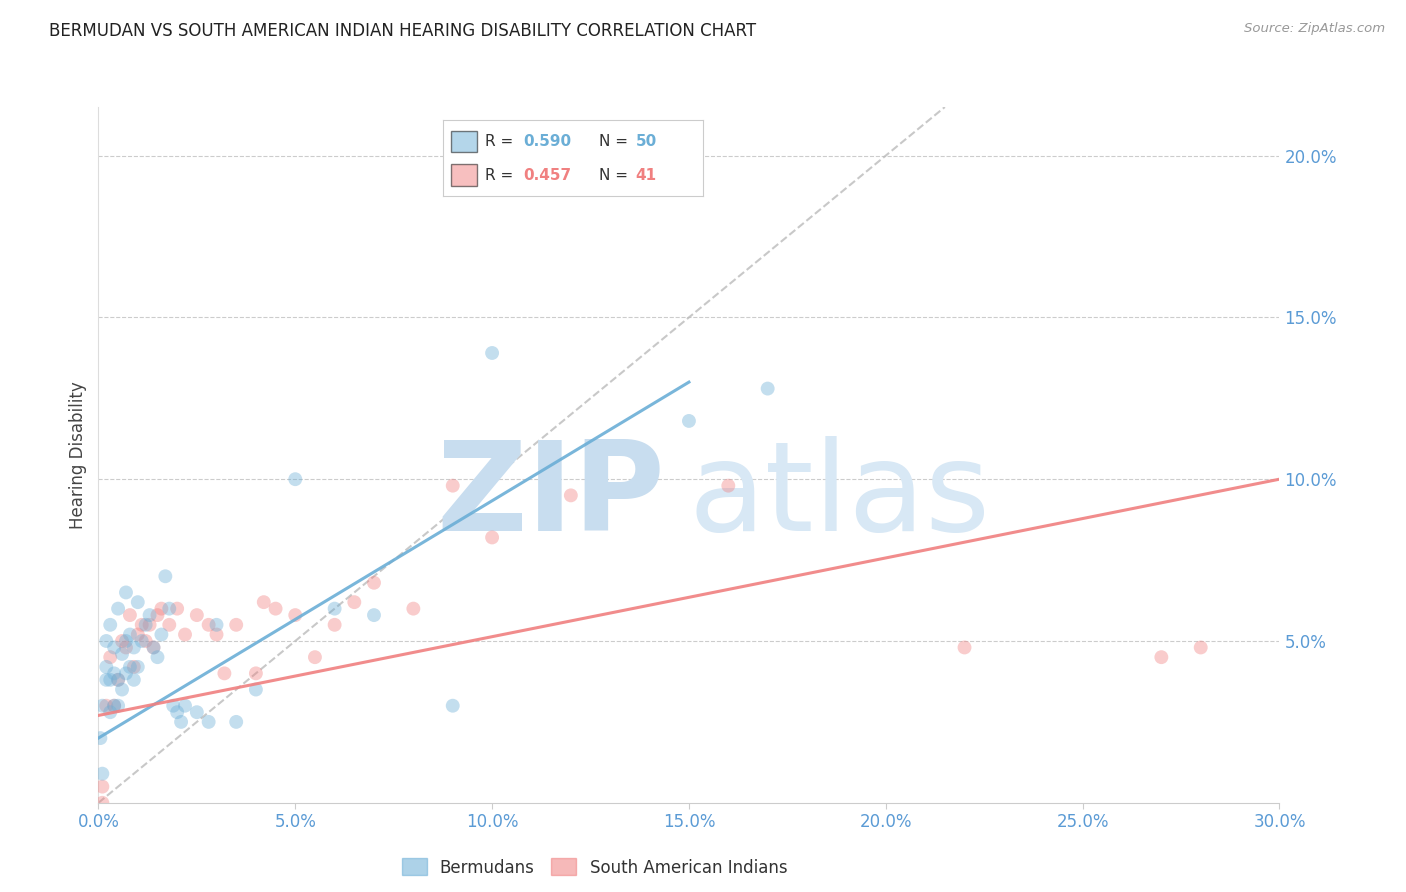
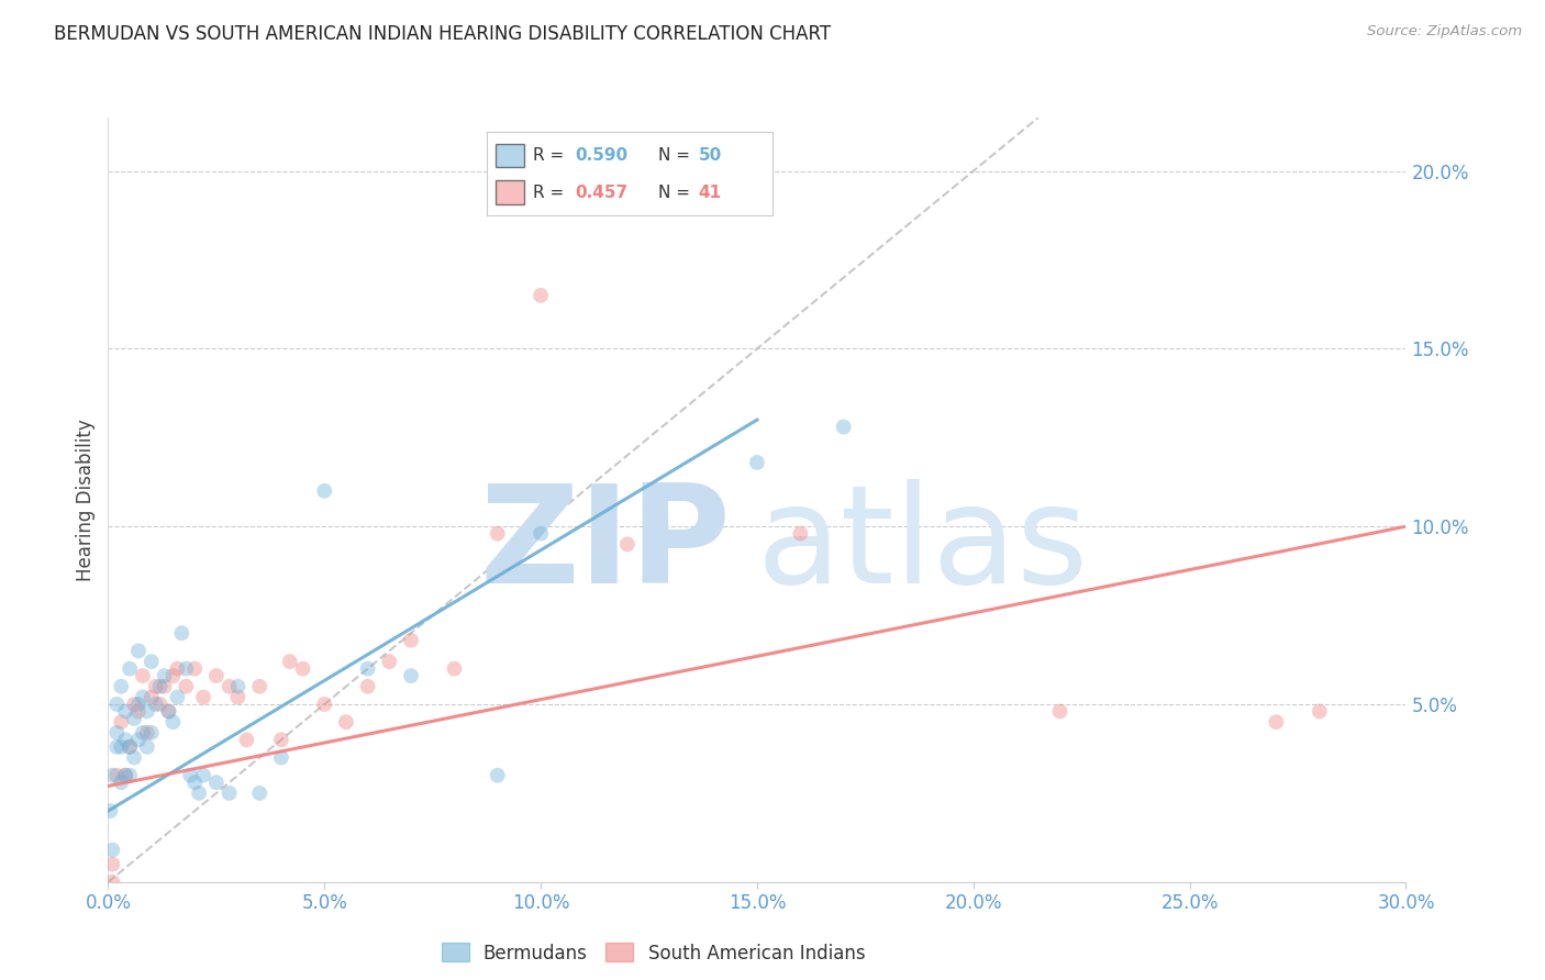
Bermudans/5.0%: 10.0% -> 11.0%
South American Indians/5.0%: 5.8% -> 5.0%
Bermudans/10.0%: 13.9% -> 9.8%
South American Indians/10.0%: 8.2% -> 16.5%
